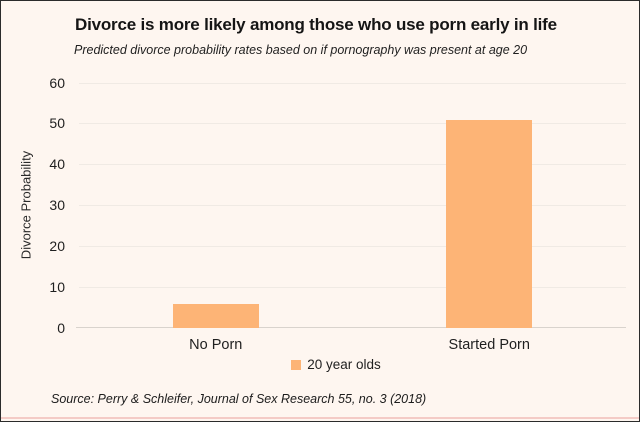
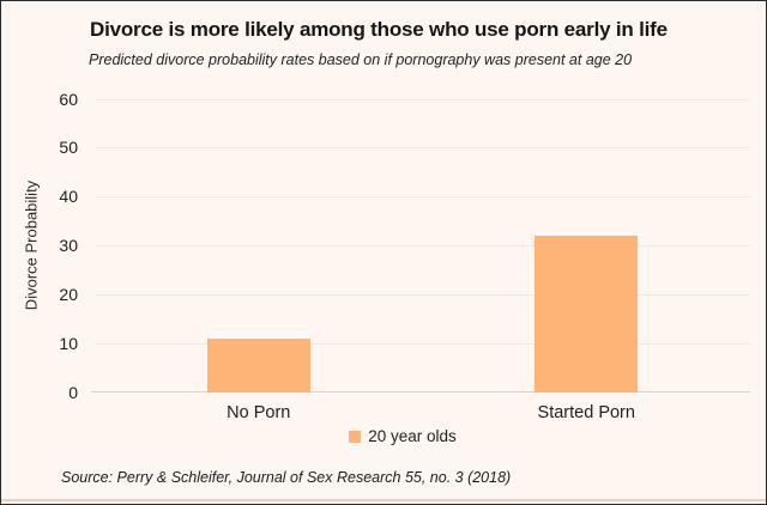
No Porn: 6 -> 11
Started Porn: 51 -> 32
